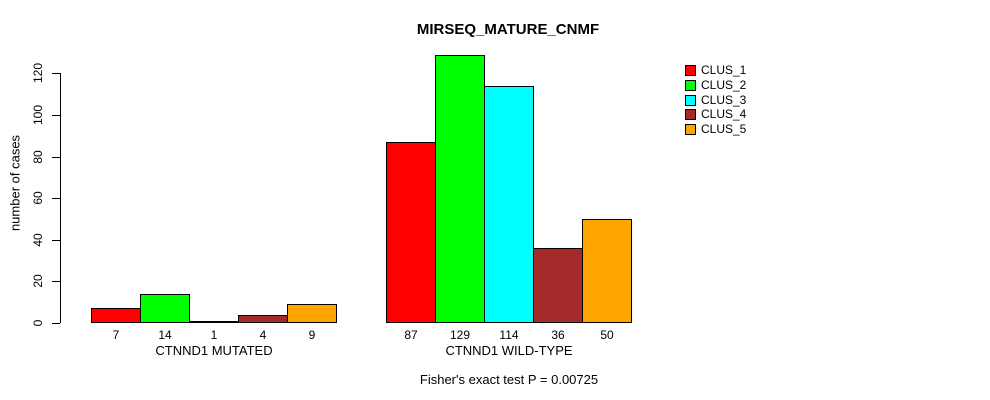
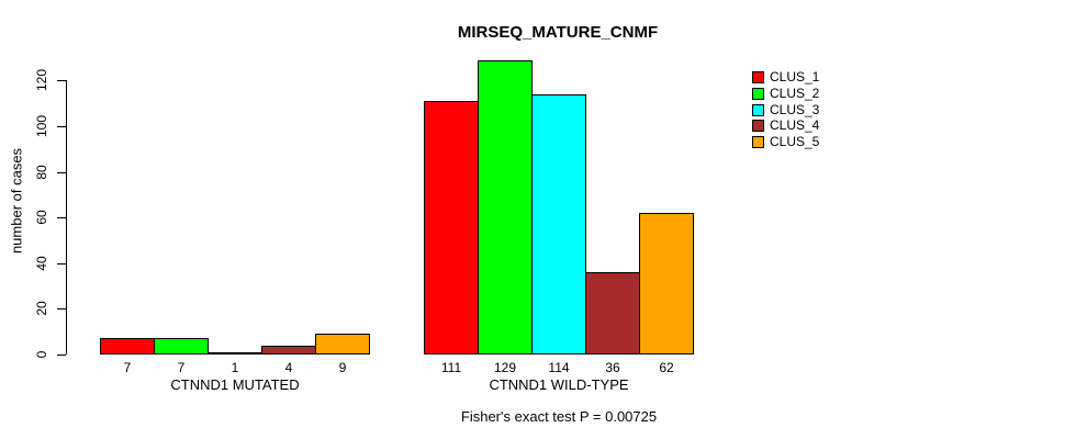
CLUS_2/CTNND1 MUTATED: 14 -> 7
CLUS_1/CTNND1 WILD-TYPE: 87 -> 111
CLUS_5/CTNND1 WILD-TYPE: 50 -> 62
